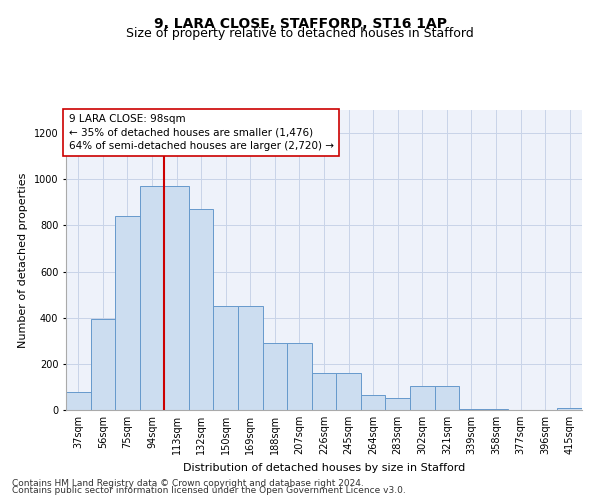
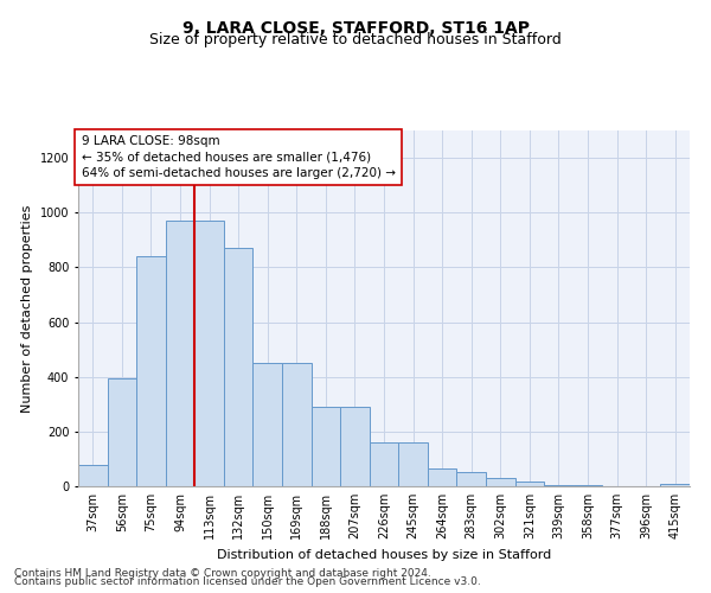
302sqm: 105 -> 30
321sqm: 105 -> 18
